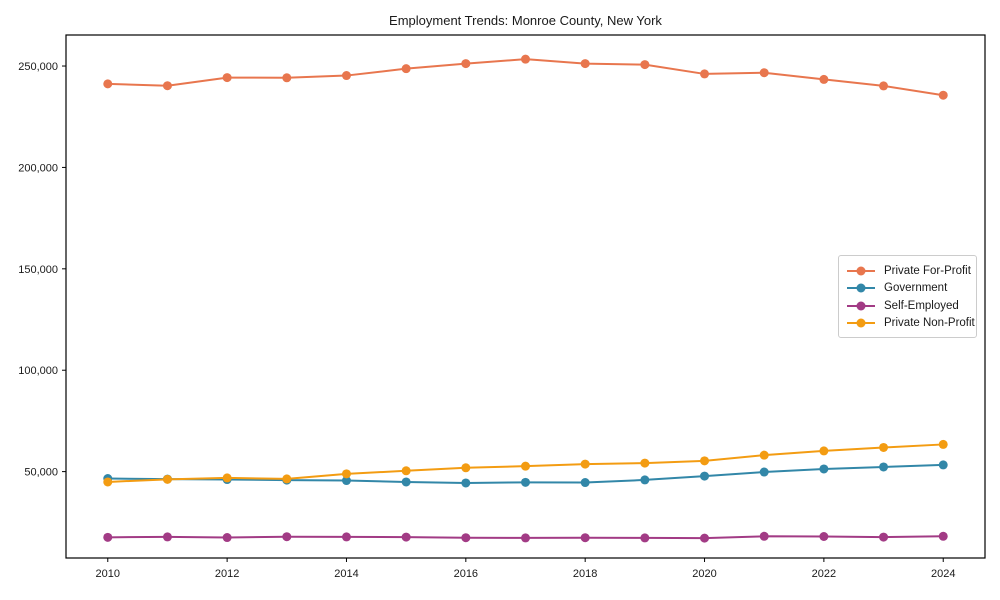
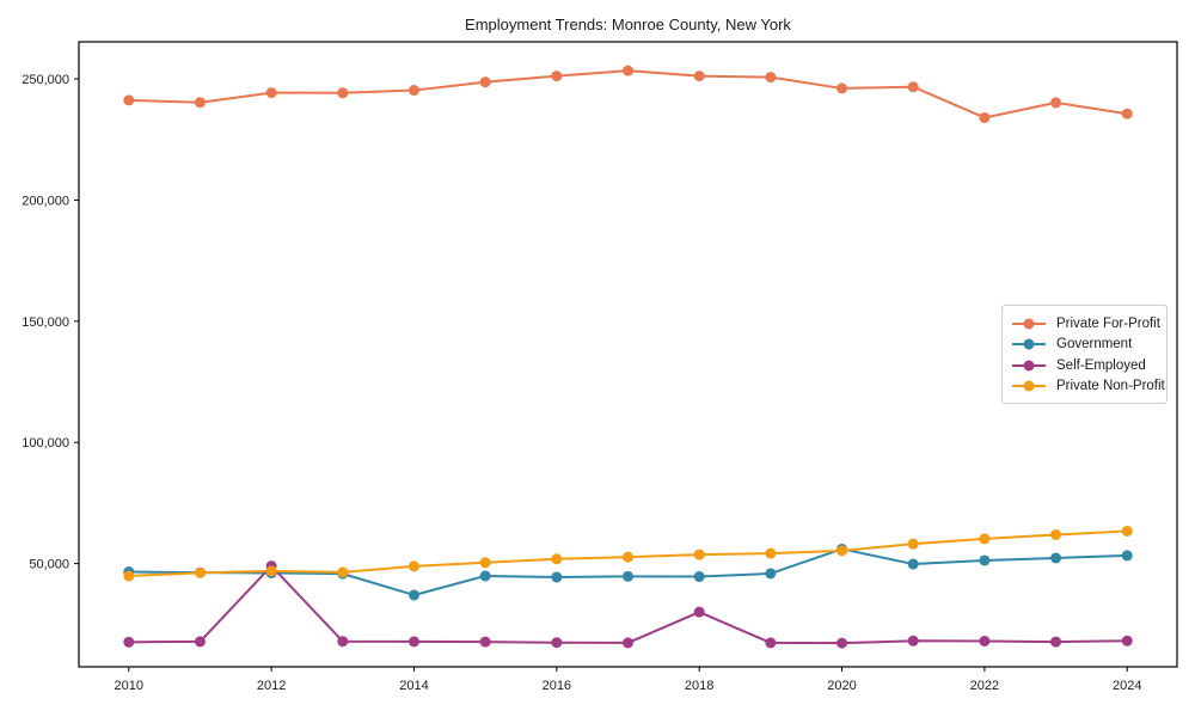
Self-Employed/2012: 18000 -> 49000
Government/2014: 46000 -> 37000
Self-Employed/2018: 17000 -> 30000
Government/2020: 48000 -> 56000
Private For-Profit/2022: 243000 -> 234000
